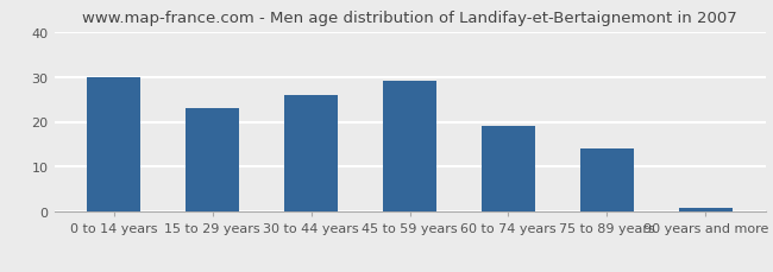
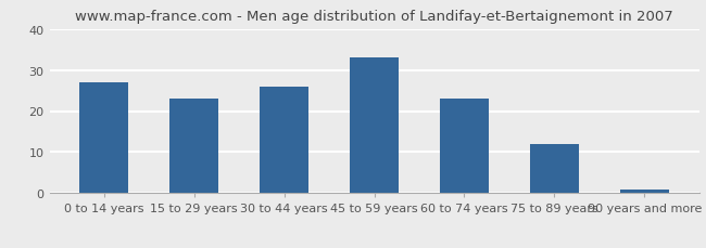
0 to 14 years: 30 -> 27
45 to 59 years: 29 -> 33
60 to 74 years: 19 -> 23
75 to 89 years: 14 -> 12
